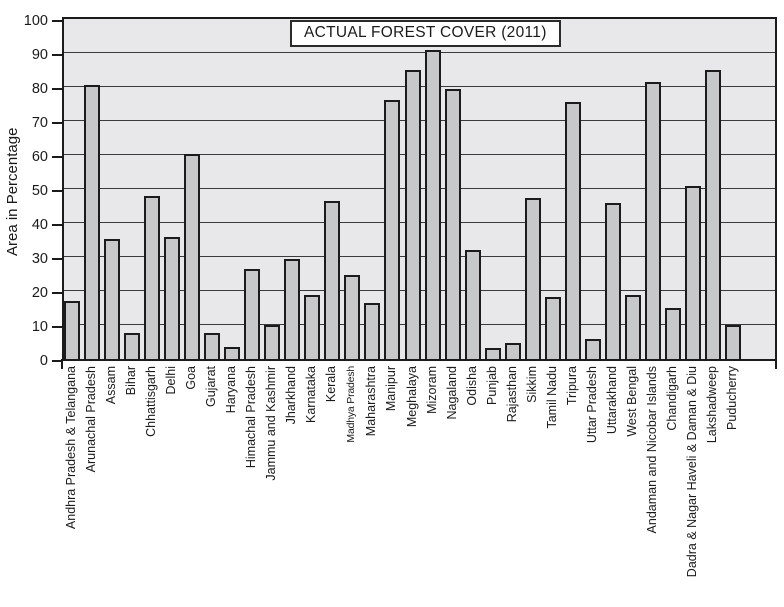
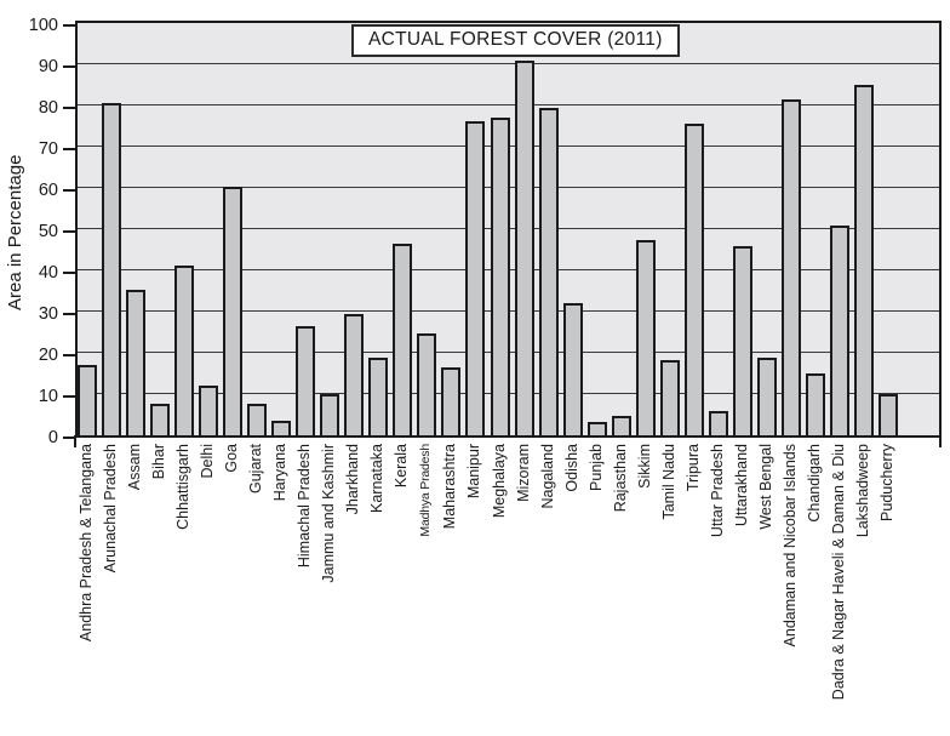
Chhattisgarh: 48 -> 41
Delhi: 36 -> 12
Meghalaya: 85 -> 77
